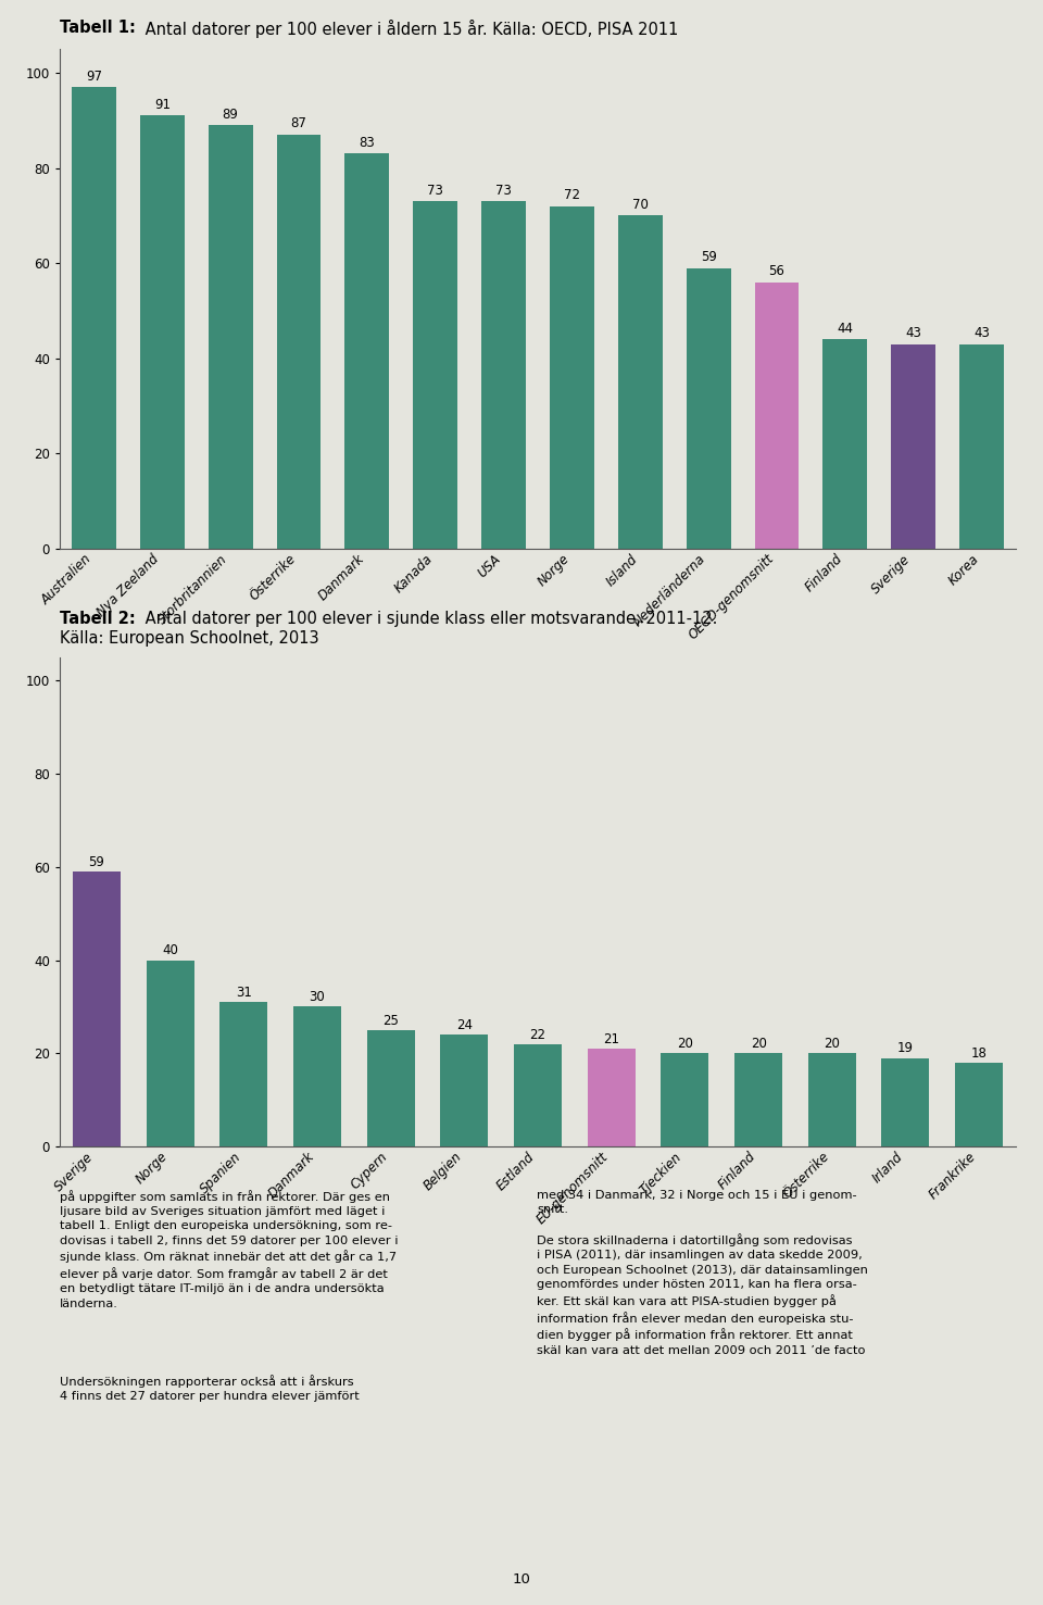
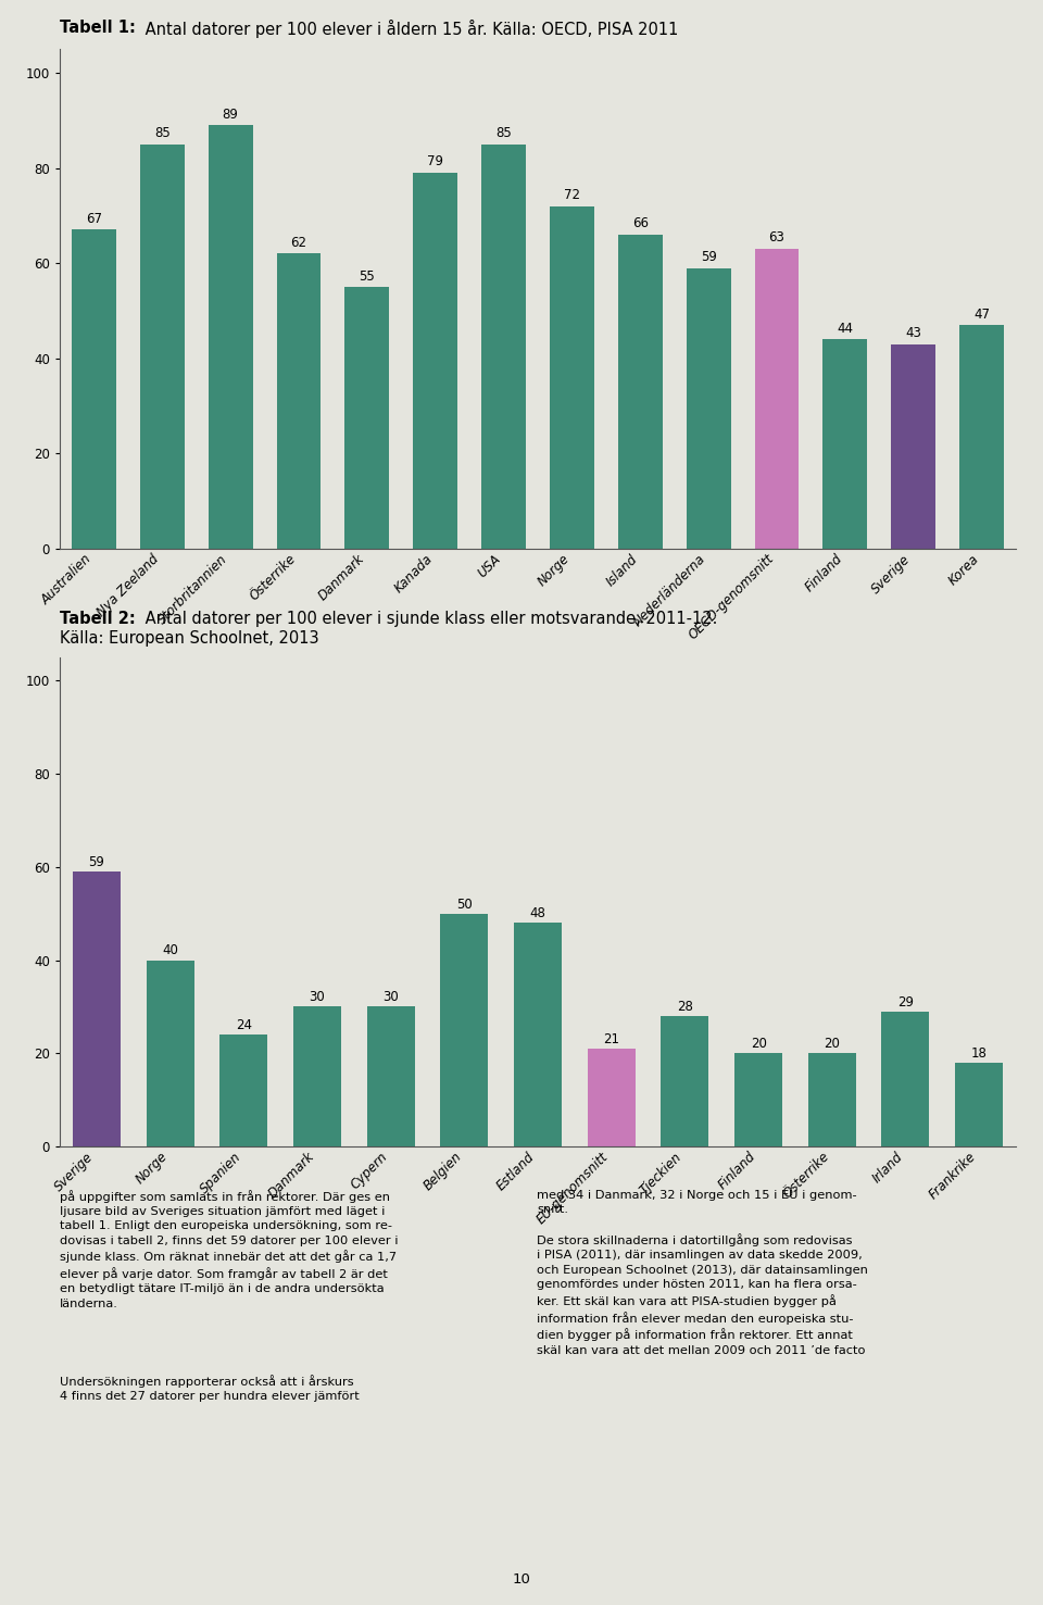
Australien: 97 -> 67
Nya Zeeland: 91 -> 85
Österrike: 87 -> 62
Danmark: 83 -> 55
Kanada: 73 -> 79
USA: 73 -> 85
Island: 70 -> 66
OECD-genomsnitt: 56 -> 63
Korea: 43 -> 47
Spanien: 31 -> 24
Cypern: 25 -> 30
Belgien: 24 -> 50
Estland: 22 -> 48
Tjeckien: 20 -> 28
Irland: 19 -> 29
